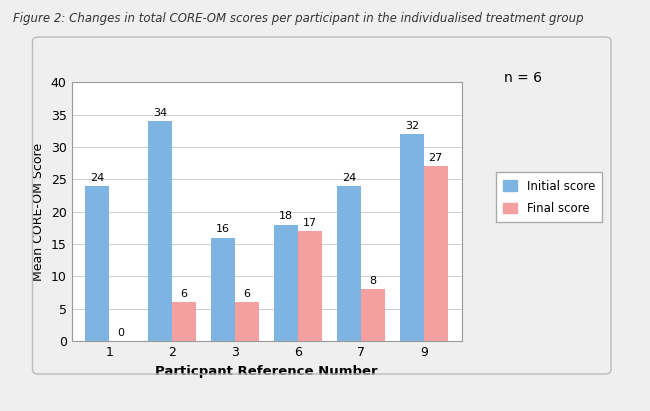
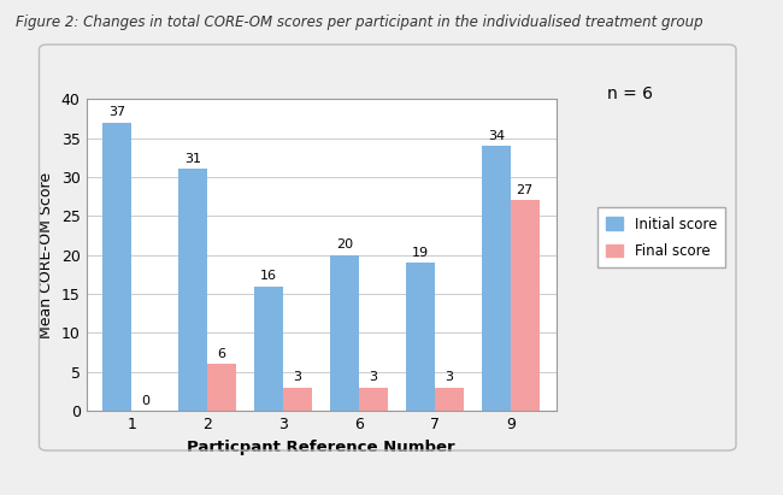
Initial score/1: 24 -> 37
Initial score/2: 34 -> 31
Final score/3: 6 -> 3
Initial score/6: 18 -> 20
Final score/6: 17 -> 3
Initial score/7: 24 -> 19
Final score/7: 8 -> 3
Initial score/9: 32 -> 34
